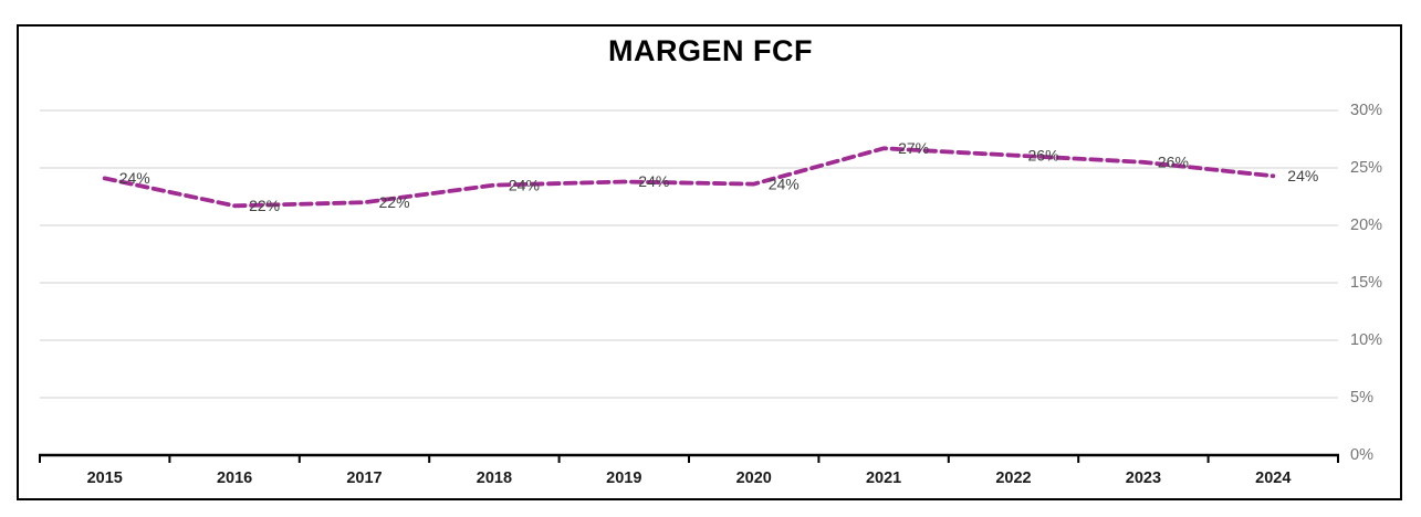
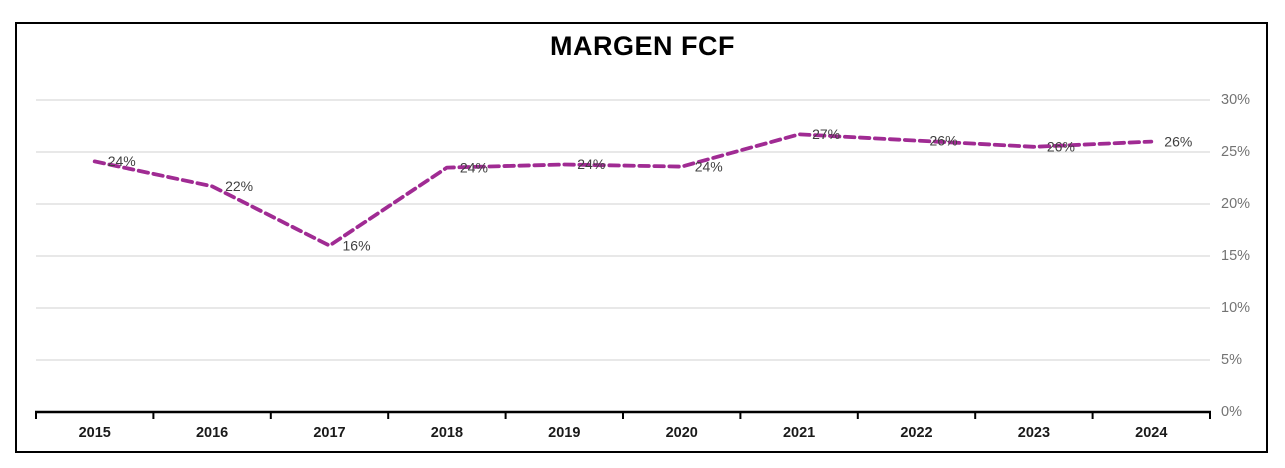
2017: 22% -> 16%
2024: 24% -> 26%
